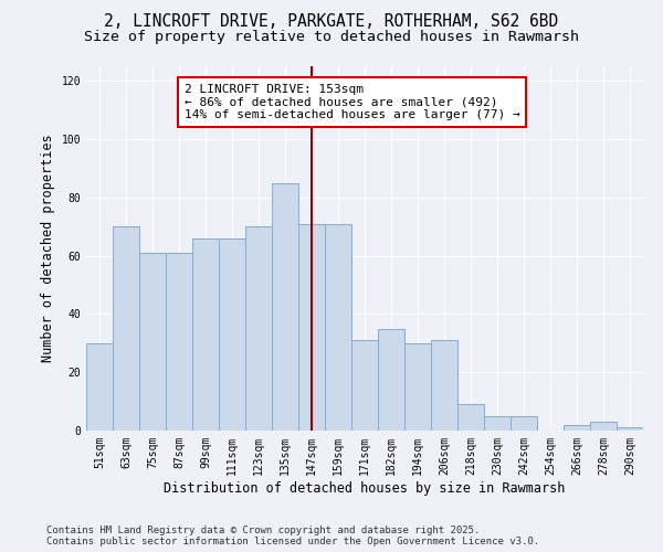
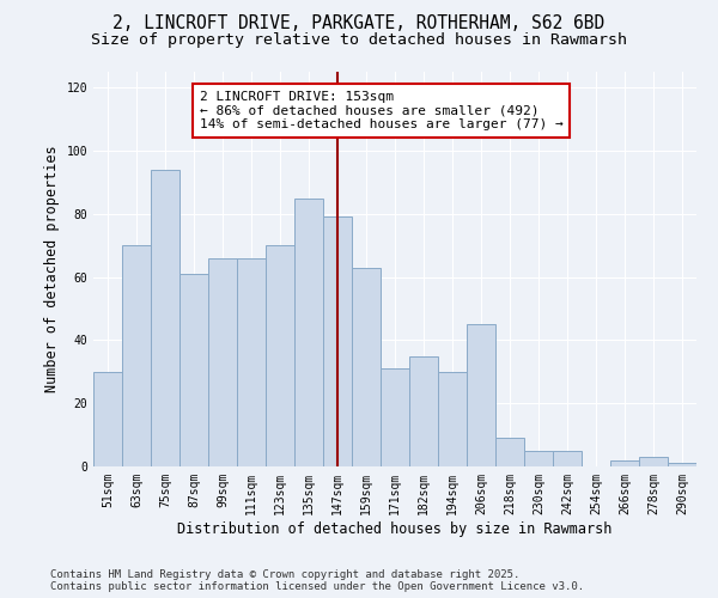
75sqm: 61 -> 94
147sqm: 71 -> 79
159sqm: 71 -> 63
206sqm: 31 -> 45
